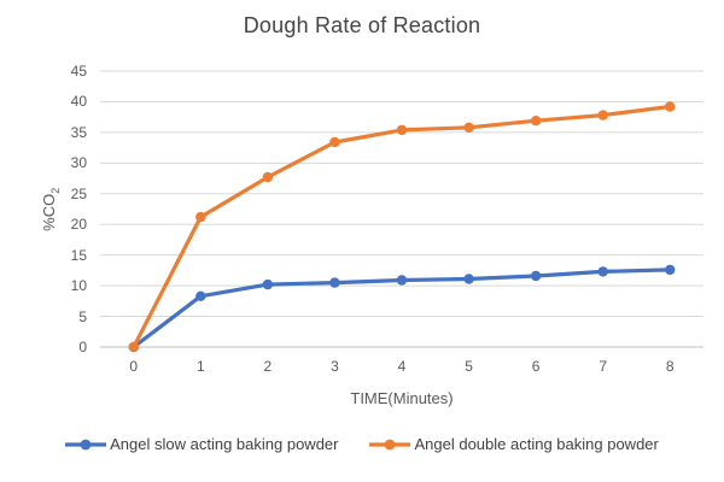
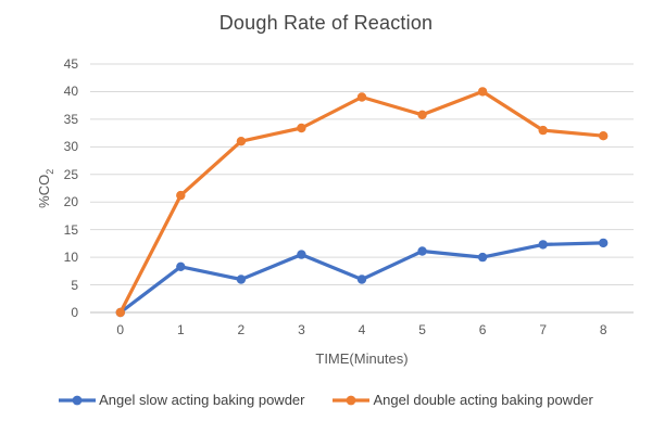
Angel slow acting baking powder/2: 10 -> 6
Angel double acting baking powder/2: 28 -> 31
Angel slow acting baking powder/4: 11 -> 6
Angel double acting baking powder/4: 35 -> 39
Angel slow acting baking powder/6: 12 -> 10
Angel double acting baking powder/6: 37 -> 40
Angel double acting baking powder/7: 38 -> 33
Angel double acting baking powder/8: 39 -> 32
